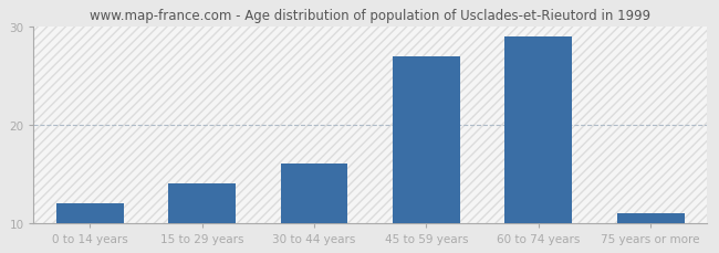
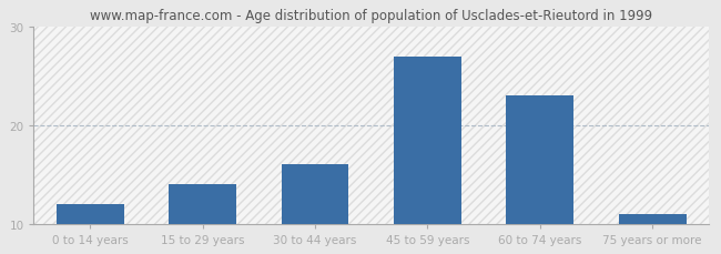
60 to 74 years: 29 -> 23
